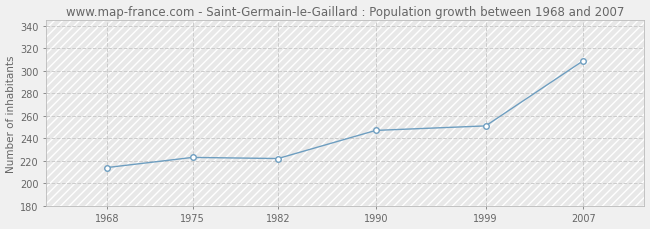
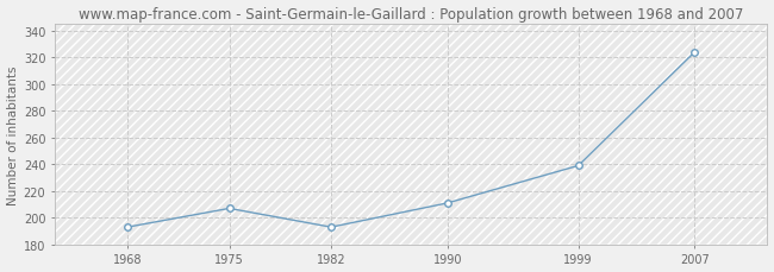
1968: 214 -> 193
1975: 223 -> 207
1982: 222 -> 193
1990: 247 -> 211
1999: 251 -> 239
2007: 309 -> 324
